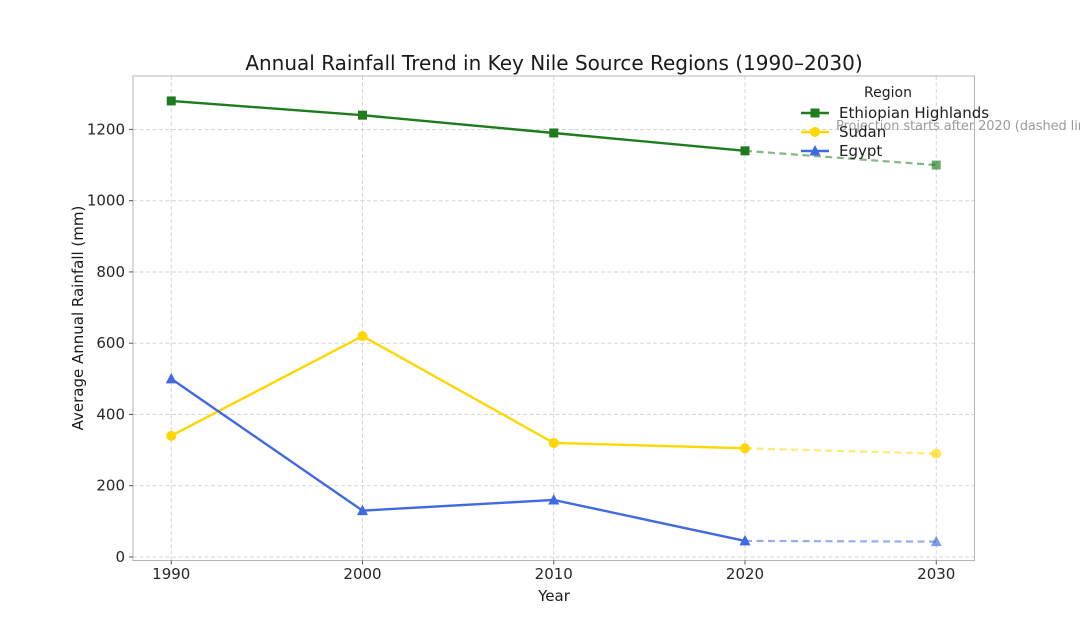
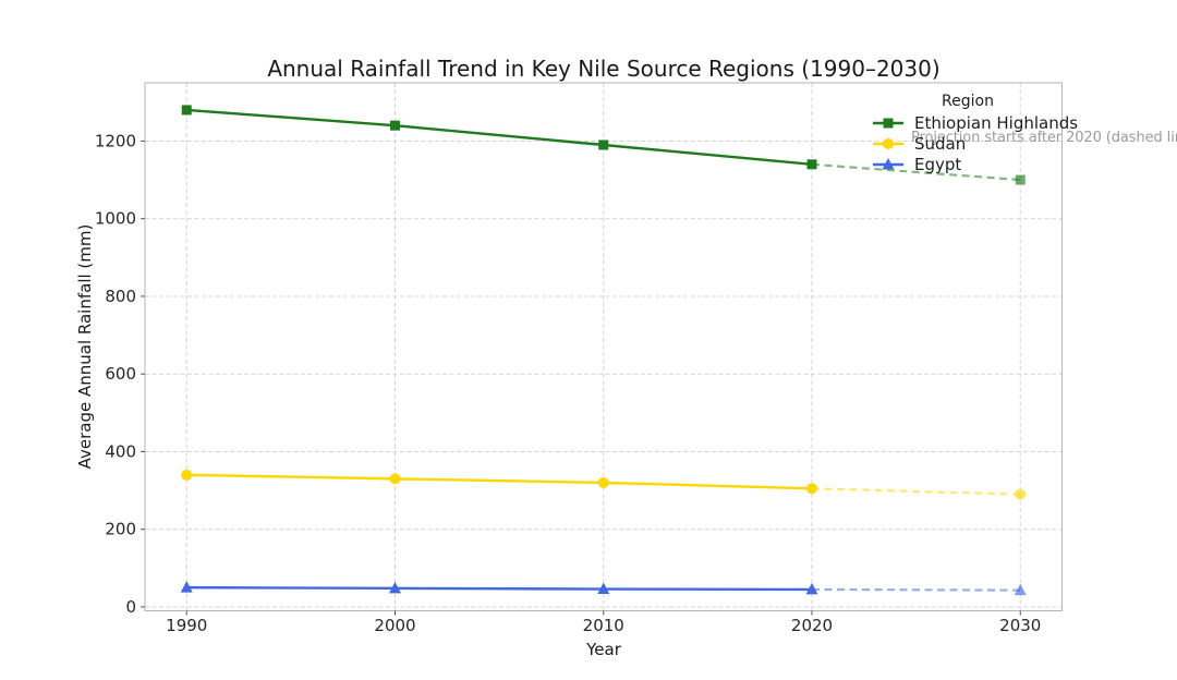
Egypt/1990: 500 -> 50
Sudan/2000: 620 -> 330
Egypt/2000: 130 -> 50
Egypt/2010: 160 -> 50
